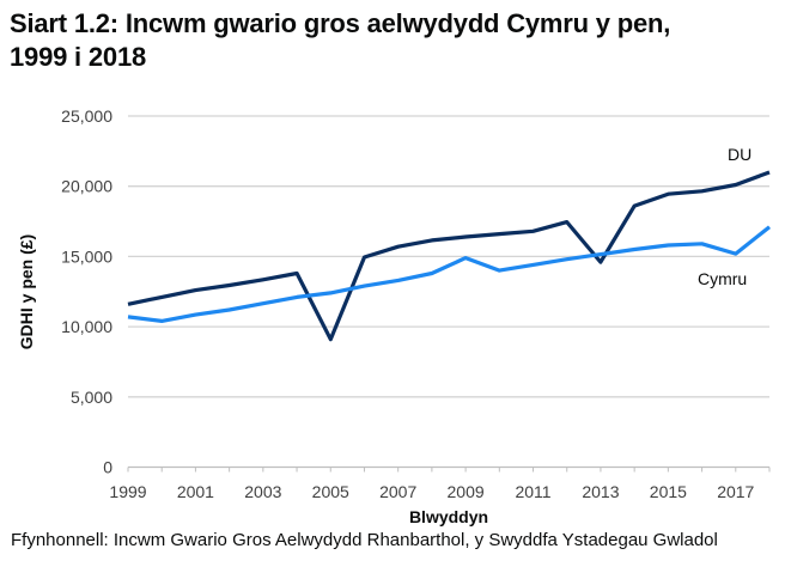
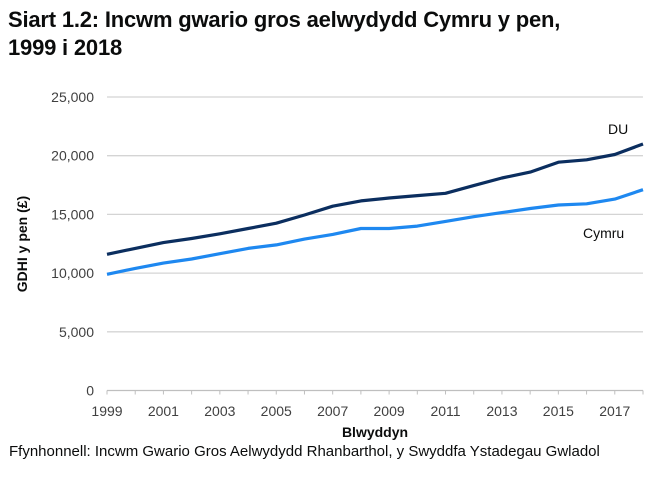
Cymru/1999: 10700 -> 9900
DU/2005: 9100 -> 14200
Cymru/2009: 14900 -> 13800
DU/2013: 14600 -> 18100
Cymru/2017: 15200 -> 16300
